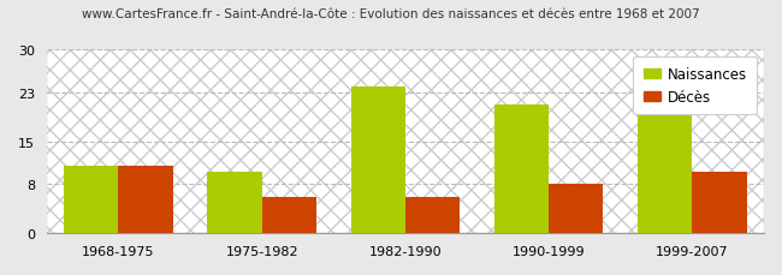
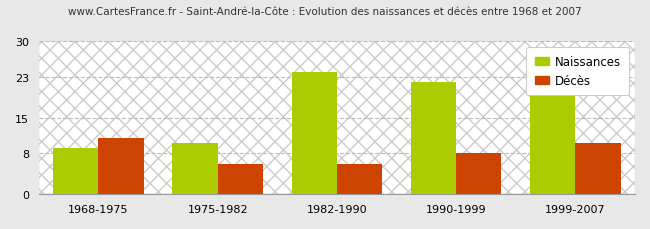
Naissances/1968-1975: 11 -> 9
Naissances/1990-1999: 21 -> 22
